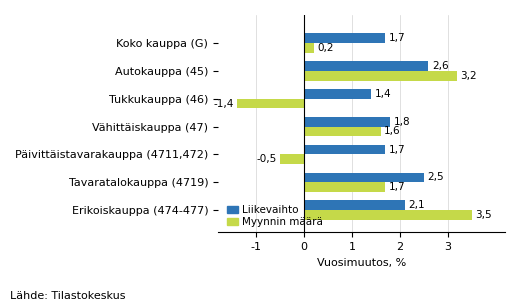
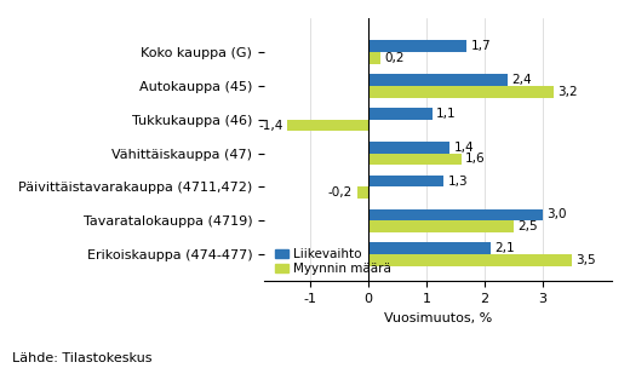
Liikevaihto/Autokauppa (45): 2,6 -> 2,4
Liikevaihto/Tukkukauppa (46): 1,4 -> 1,1
Liikevaihto/Vähittäiskauppa (47): 1,8 -> 1,4
Liikevaihto/Päivittäistavarakauppa (4711,472): 1,7 -> 1,3
Myynnin määrä/Päivittäistavarakauppa (4711,472): -0,5 -> -0,2
Liikevaihto/Tavaratalokauppa (4719): 2,5 -> 3,0
Myynnin määrä/Tavaratalokauppa (4719): 1,7 -> 2,5
